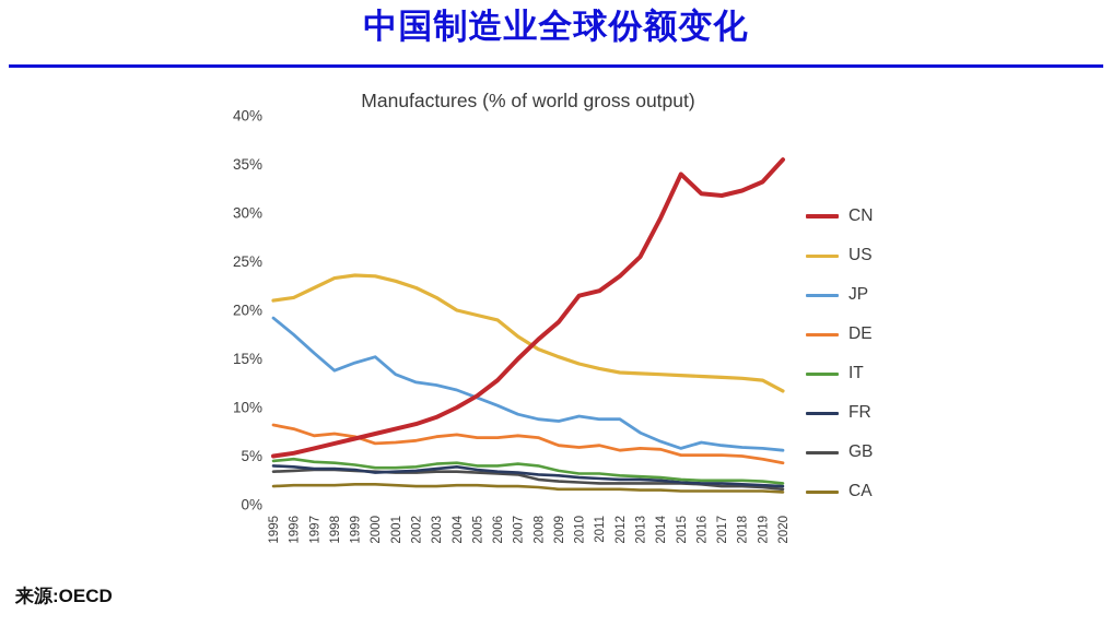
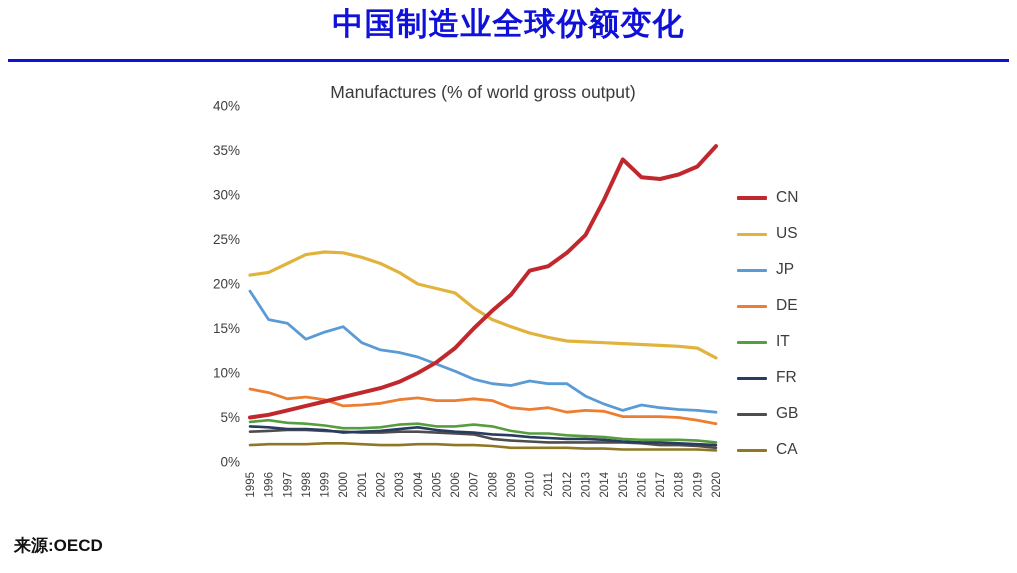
JP/1996: 18% -> 16%
